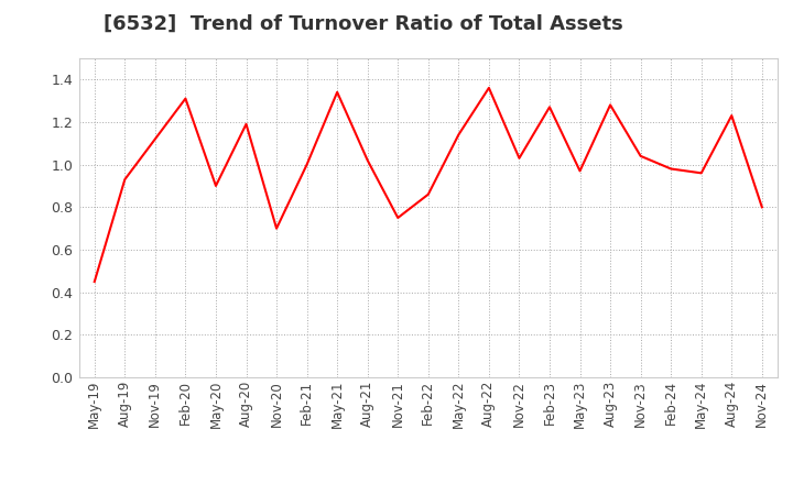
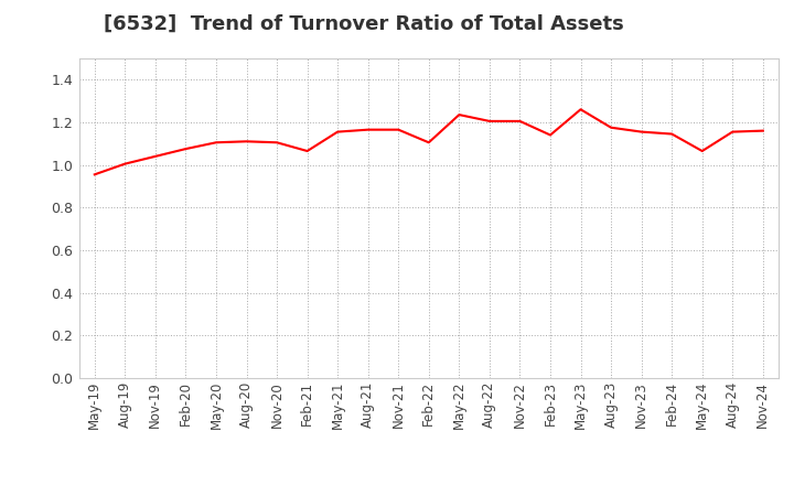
May-19: 0.45 -> 0.95
Aug-19: 0.93 -> 1.00
Nov-19: 1.12 -> 1.04
Feb-20: 1.31 -> 1.07
May-20: 0.90 -> 1.10
Aug-20: 1.19 -> 1.11
Nov-20: 0.70 -> 1.10
Feb-21: 1.00 -> 1.06
May-21: 1.34 -> 1.16
Aug-21: 1.02 -> 1.17
Nov-21: 0.75 -> 1.17
Feb-22: 0.86 -> 1.10
May-22: 1.14 -> 1.24
Aug-22: 1.36 -> 1.21
Nov-22: 1.03 -> 1.21
Feb-23: 1.27 -> 1.14
May-23: 0.97 -> 1.26
Aug-23: 1.28 -> 1.18
Nov-23: 1.04 -> 1.16
Feb-24: 0.98 -> 1.15
May-24: 0.96 -> 1.06
Aug-24: 1.23 -> 1.16
Nov-24: 0.80 -> 1.16
